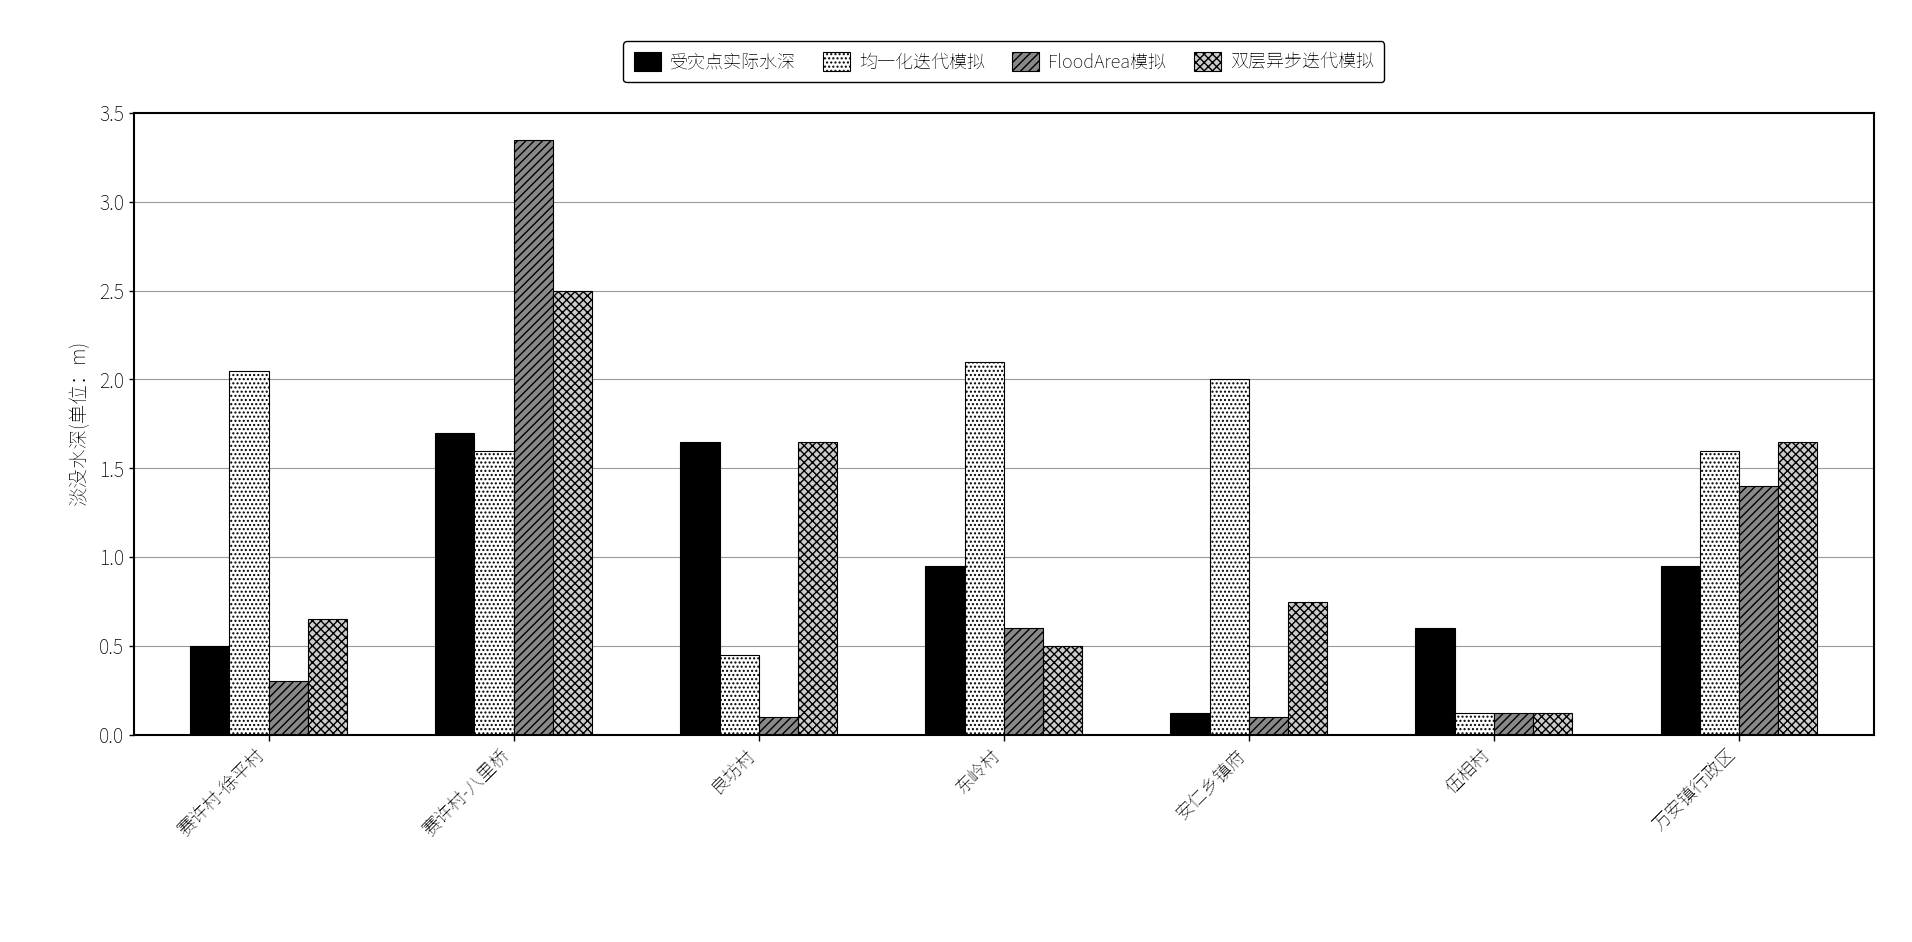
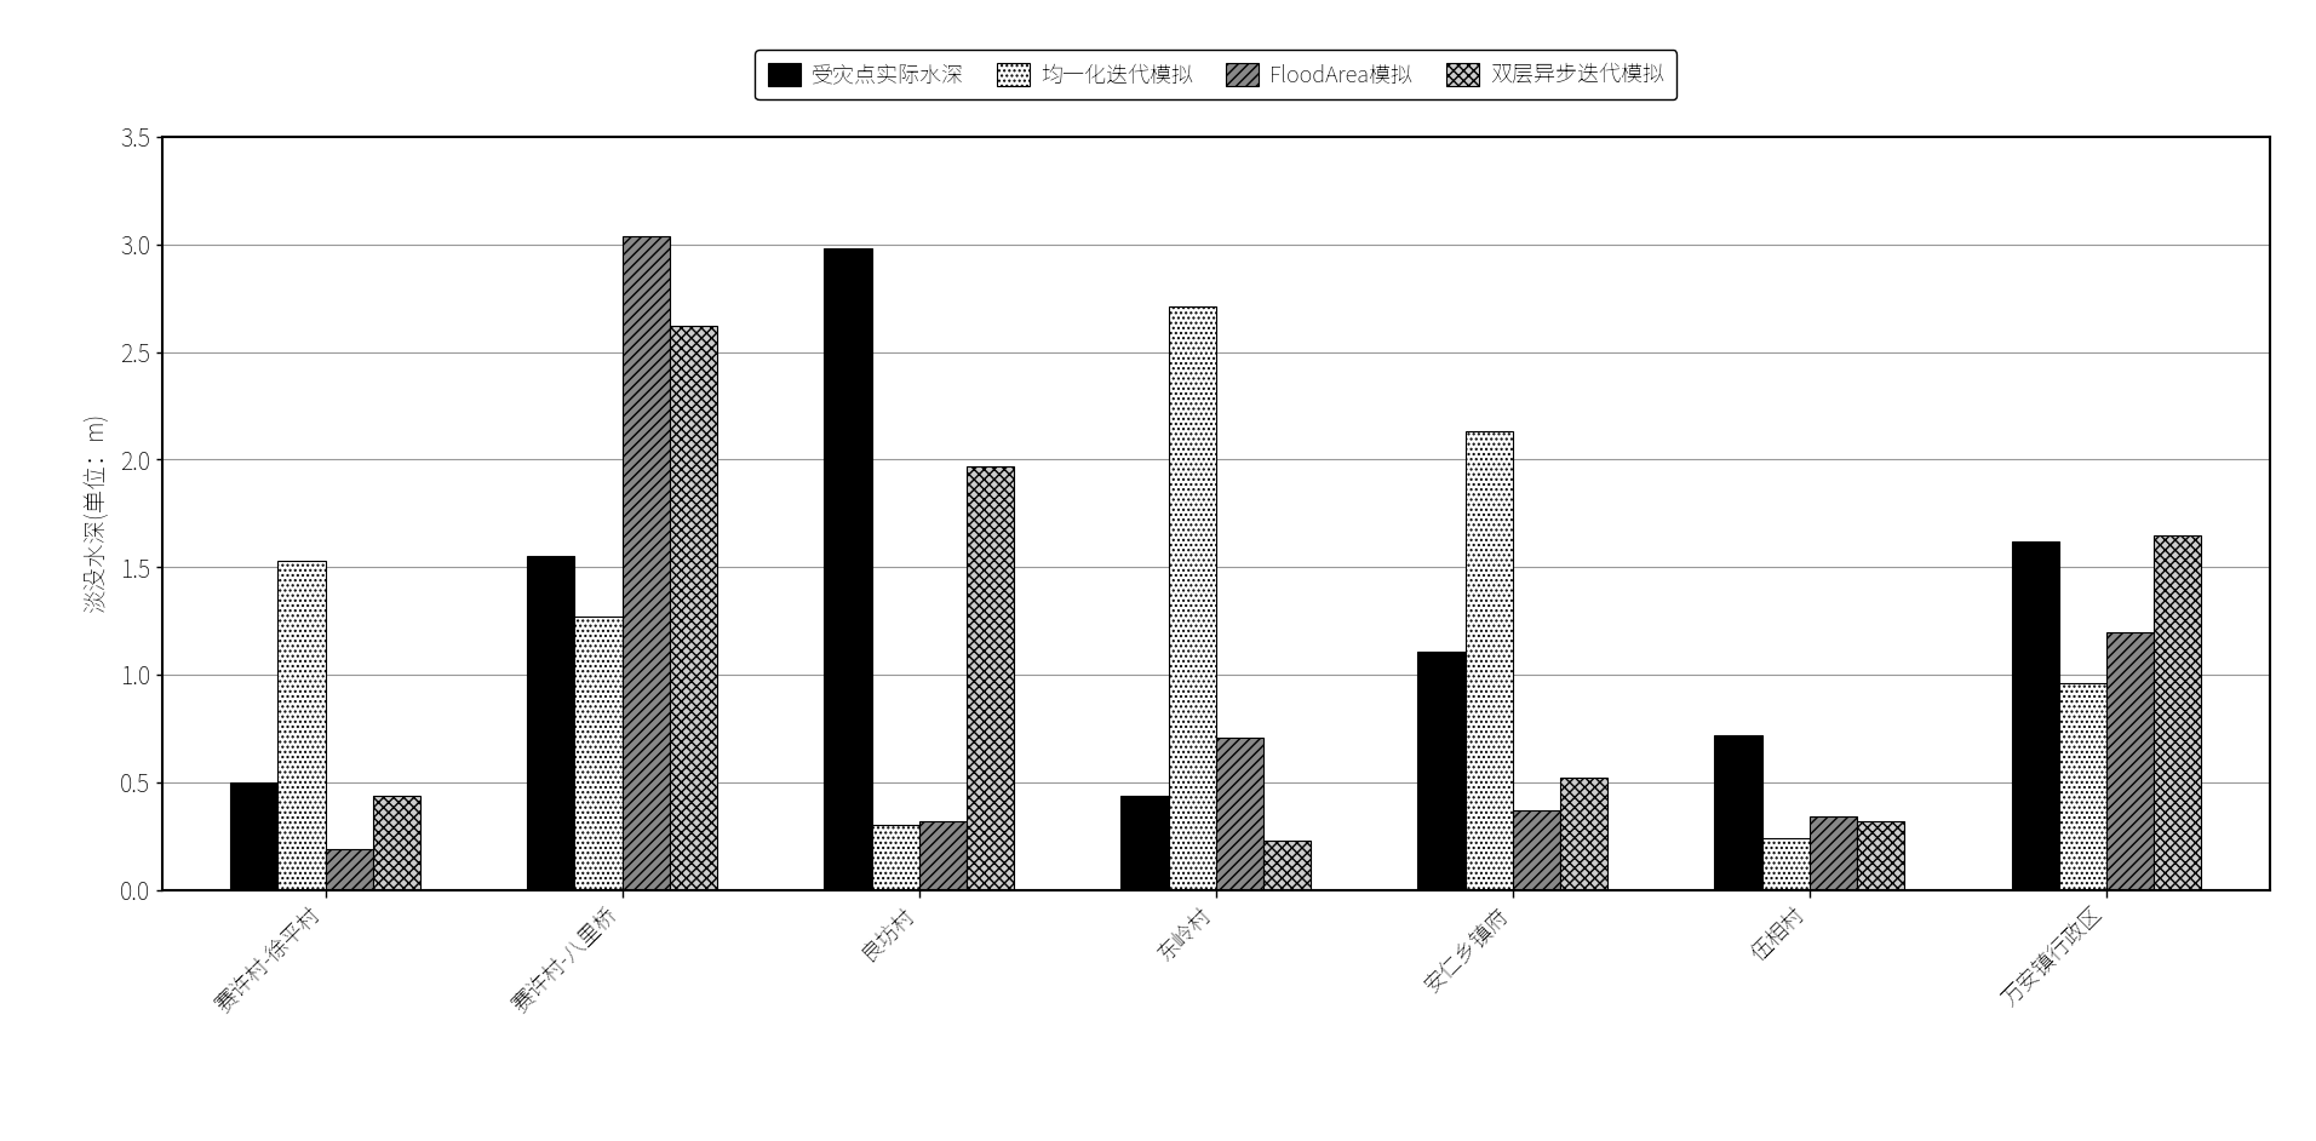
均一化迭代模拟/赛许村-徐平村: 2.05 -> 1.53
FloodArea模拟/赛许村-徐平村: 0.30 -> 0.19
双层异步迭代模拟/赛许村-徐平村: 0.65 -> 0.44
受灾点实际水深/赛许村-八里桥: 1.70 -> 1.55
均一化迭代模拟/赛许村-八里桥: 1.60 -> 1.27
FloodArea模拟/赛许村-八里桥: 3.35 -> 3.04
双层异步迭代模拟/赛许村-八里桥: 2.50 -> 2.62
受灾点实际水深/良坊村: 1.65 -> 2.98
均一化迭代模拟/良坊村: 0.45 -> 0.30
FloodArea模拟/良坊村: 0.10 -> 0.32
双层异步迭代模拟/良坊村: 1.65 -> 1.97
受灾点实际水深/东岭村: 0.95 -> 0.44
均一化迭代模拟/东岭村: 2.10 -> 2.71
FloodArea模拟/东岭村: 0.60 -> 0.71
双层异步迭代模拟/东岭村: 0.50 -> 0.23
受灾点实际水深/安仁乡镇府: 0.12 -> 1.11
均一化迭代模拟/安仁乡镇府: 2.00 -> 2.13
FloodArea模拟/安仁乡镇府: 0.10 -> 0.37
双层异步迭代模拟/安仁乡镇府: 0.75 -> 0.52
受灾点实际水深/伍相村: 0.60 -> 0.72
均一化迭代模拟/伍相村: 0.12 -> 0.24
FloodArea模拟/伍相村: 0.12 -> 0.34
双层异步迭代模拟/伍相村: 0.12 -> 0.32
受灾点实际水深/万安镇行政区: 0.95 -> 1.62
均一化迭代模拟/万安镇行政区: 1.60 -> 0.96
FloodArea模拟/万安镇行政区: 1.40 -> 1.20
